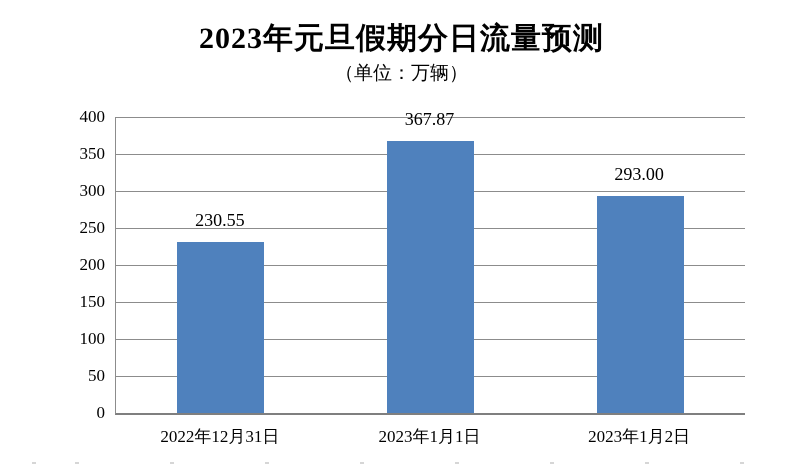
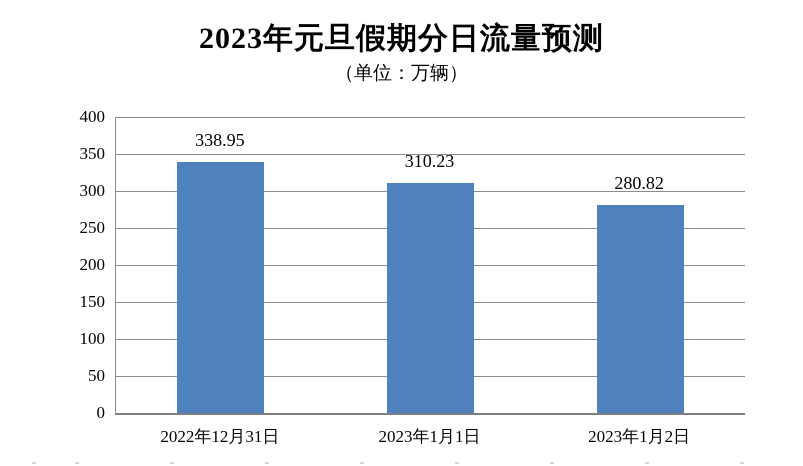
2022年12月31日: 230.55 -> 338.95
2023年1月1日: 367.87 -> 310.23
2023年1月2日: 293.00 -> 280.82
